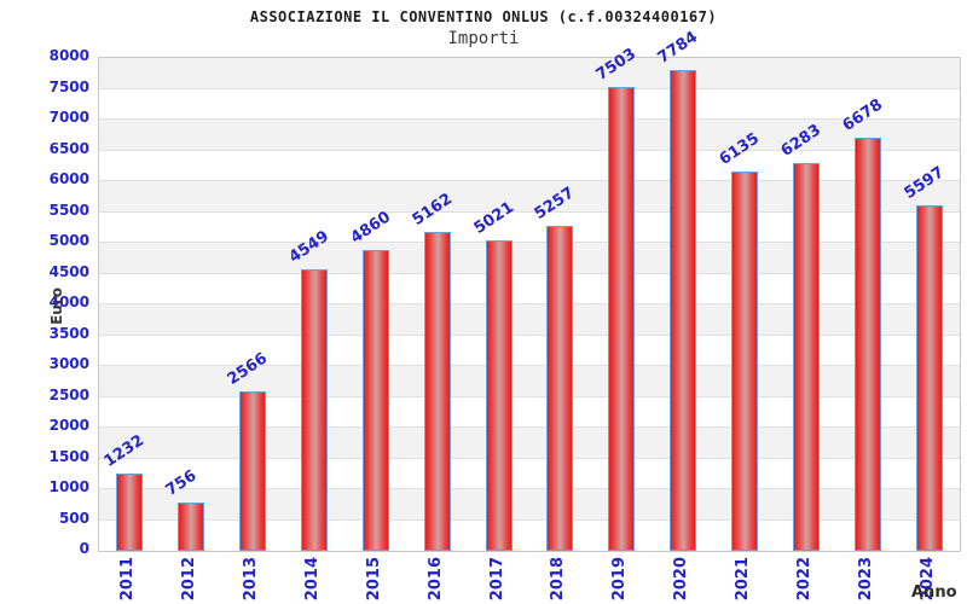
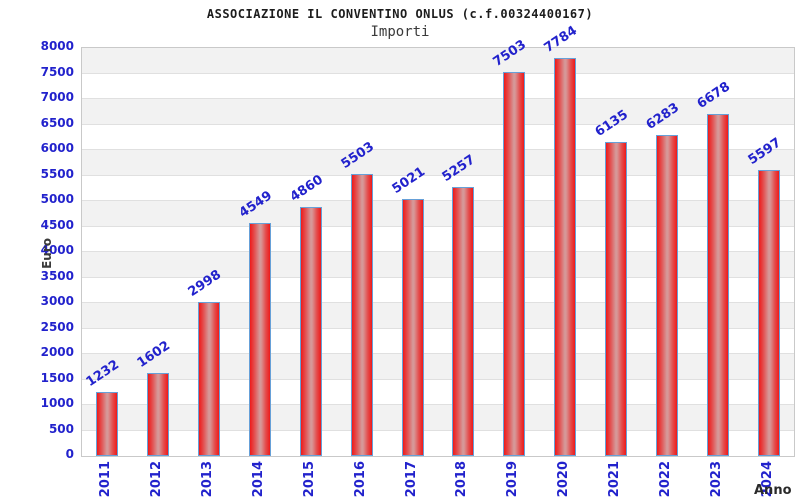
2012: 756 -> 1602
2013: 2566 -> 2998
2016: 5162 -> 5503
